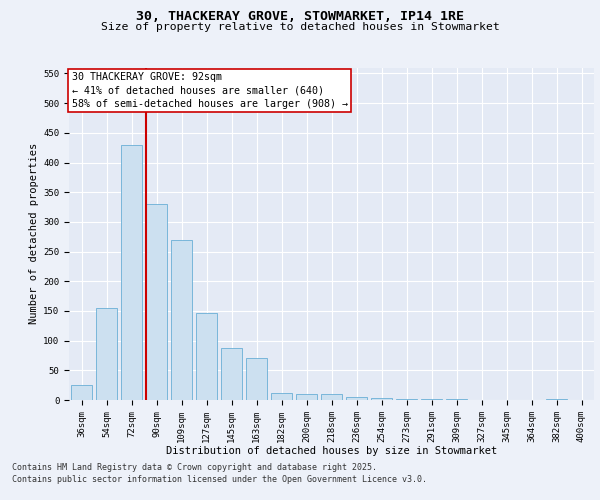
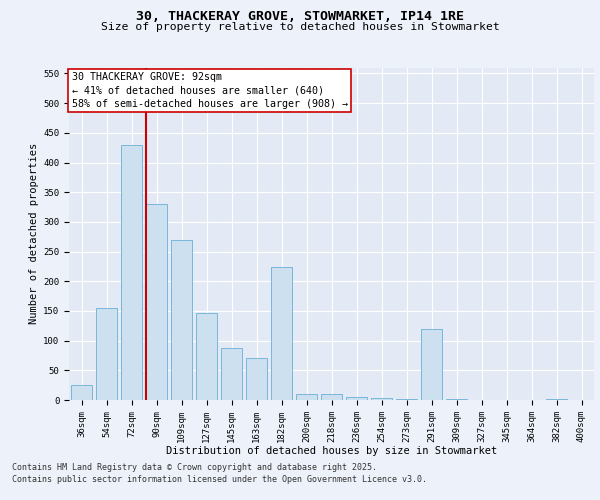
182sqm: 12 -> 224
291sqm: 2 -> 120
